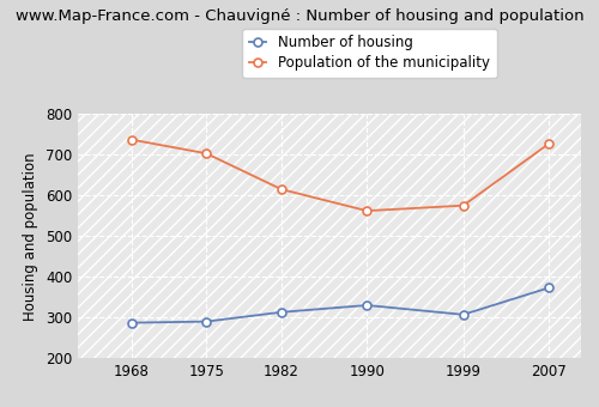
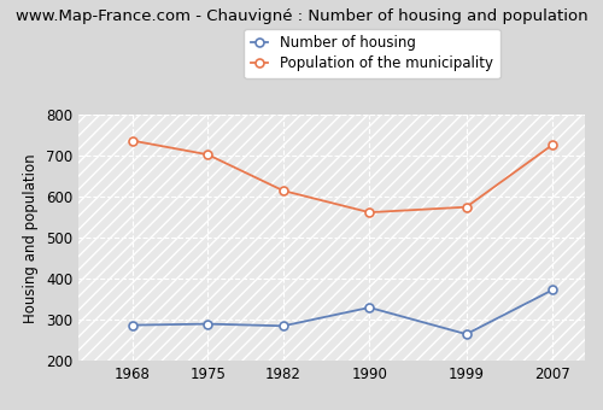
Number of housing/1982: 313 -> 285
Number of housing/1999: 307 -> 265
